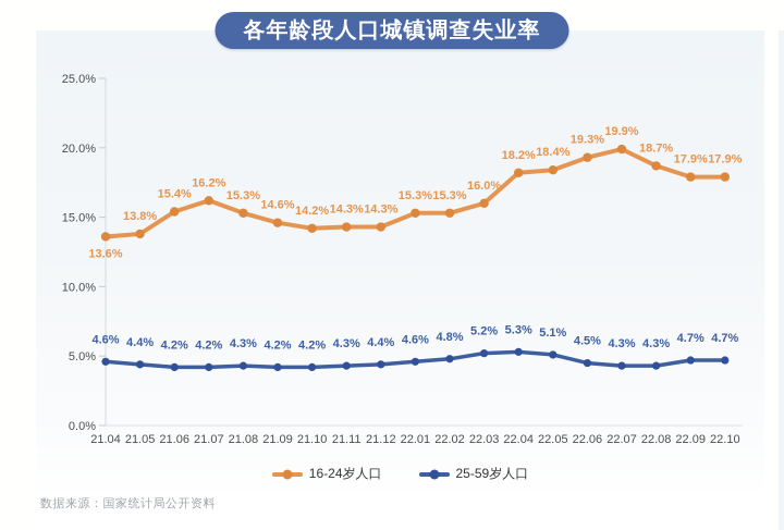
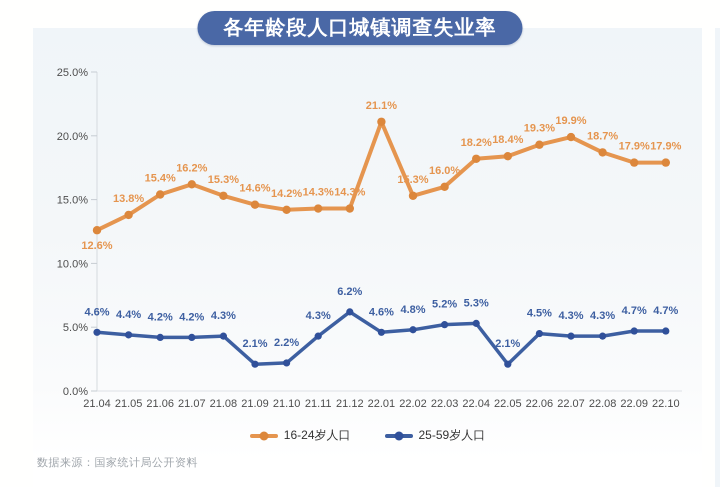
16-24岁人口/21.04: 13.6% -> 12.6%
25-59岁人口/21.09: 4.2% -> 2.1%
25-59岁人口/21.10: 4.2% -> 2.2%
25-59岁人口/21.12: 4.4% -> 6.2%
16-24岁人口/22.01: 15.3% -> 21.1%
25-59岁人口/22.05: 5.1% -> 2.1%
